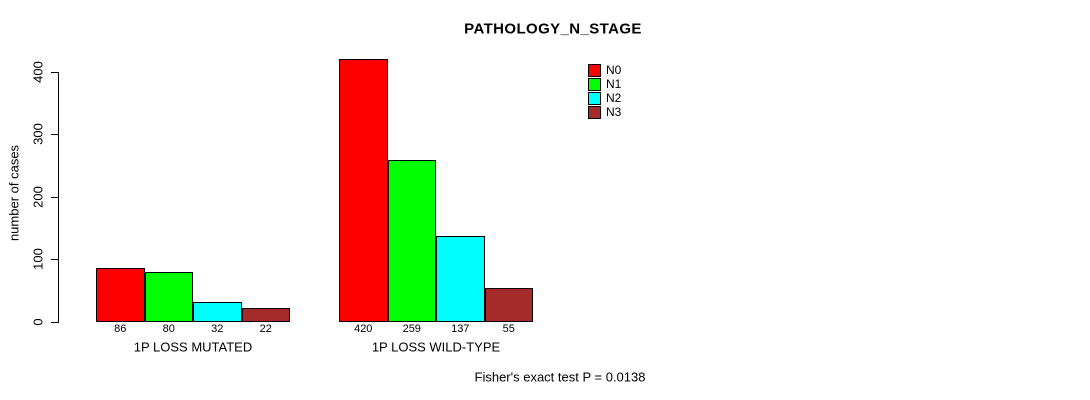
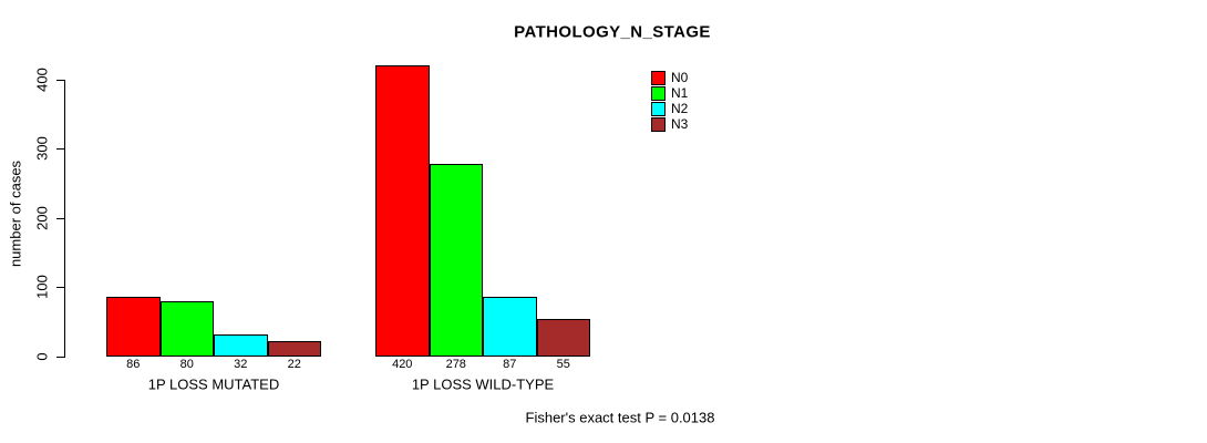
N1/1P LOSS WILD-TYPE: 259 -> 278
N2/1P LOSS WILD-TYPE: 137 -> 87
